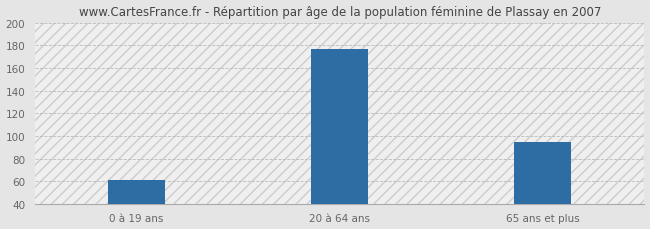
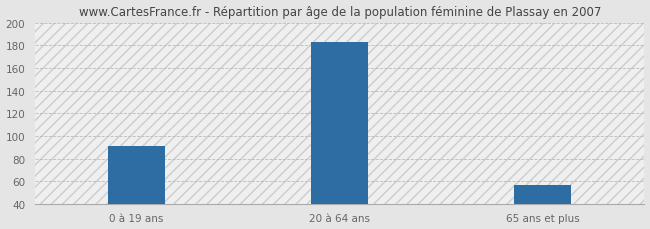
0 à 19 ans: 61 -> 91
20 à 64 ans: 177 -> 183
65 ans et plus: 95 -> 57
